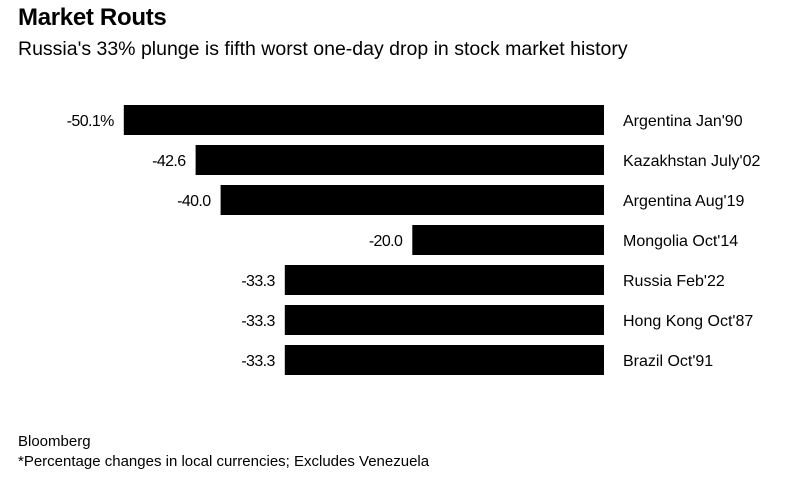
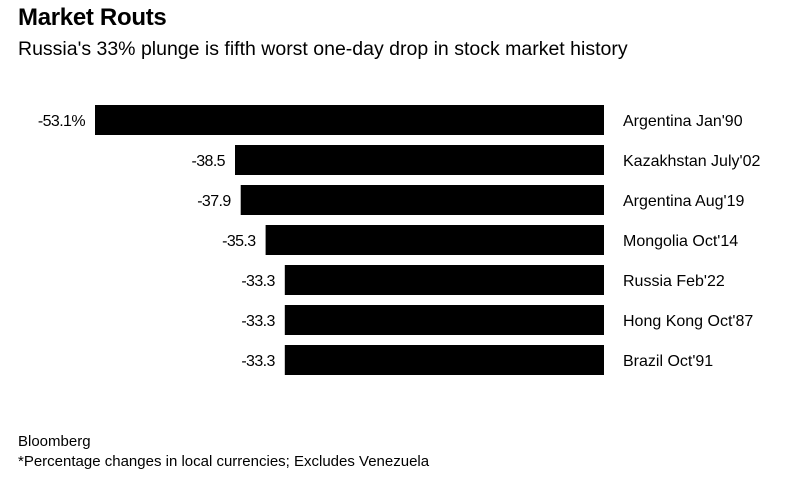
Argentina Jan'90: -50.1% -> -53.1%
Kazakhstan July'02: -42.6 -> -38.5
Argentina Aug'19: -40.0 -> -37.9
Mongolia Oct'14: -20.0 -> -35.3
